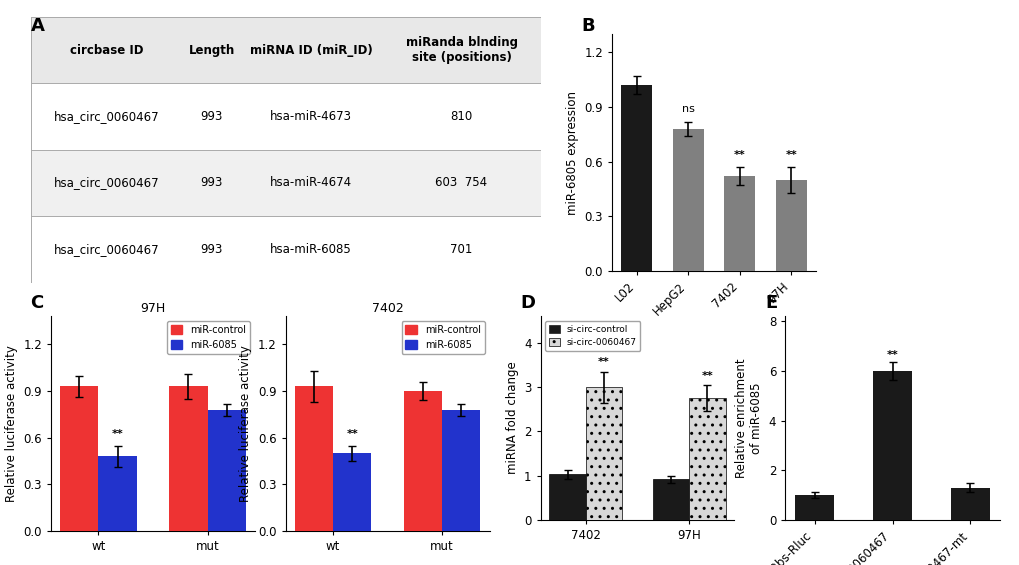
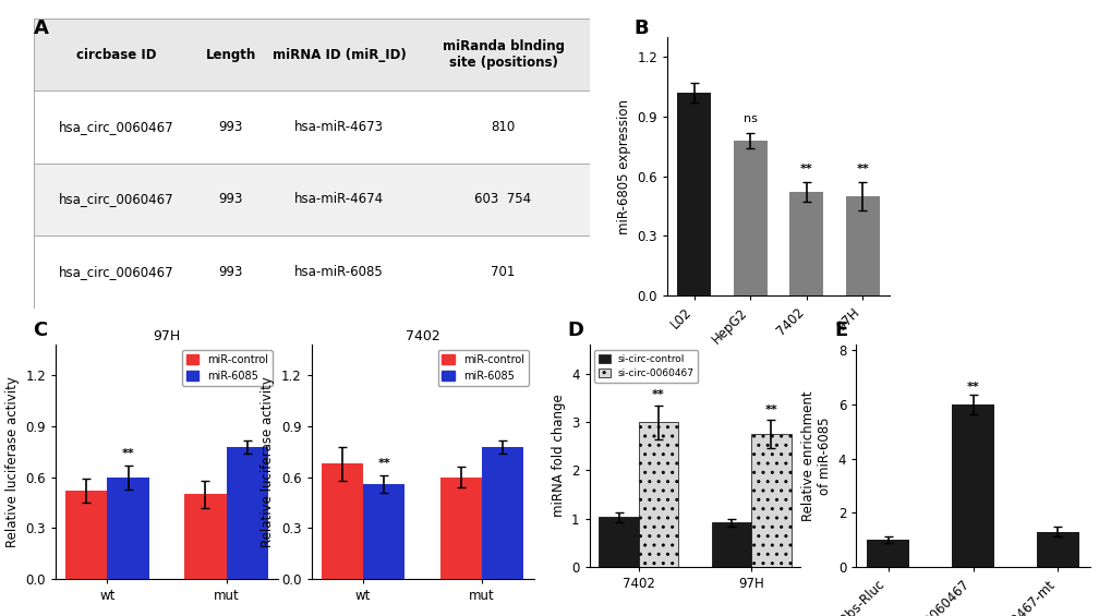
97H/miR-control/wt: 0.93 -> 0.52
97H/miR-6085/wt: 0.48 -> 0.60
97H/miR-control/mut: 0.93 -> 0.50
7402/miR-control/wt: 0.93 -> 0.68
7402/miR-6085/wt: 0.50 -> 0.56
7402/miR-control/mut: 0.90 -> 0.60
